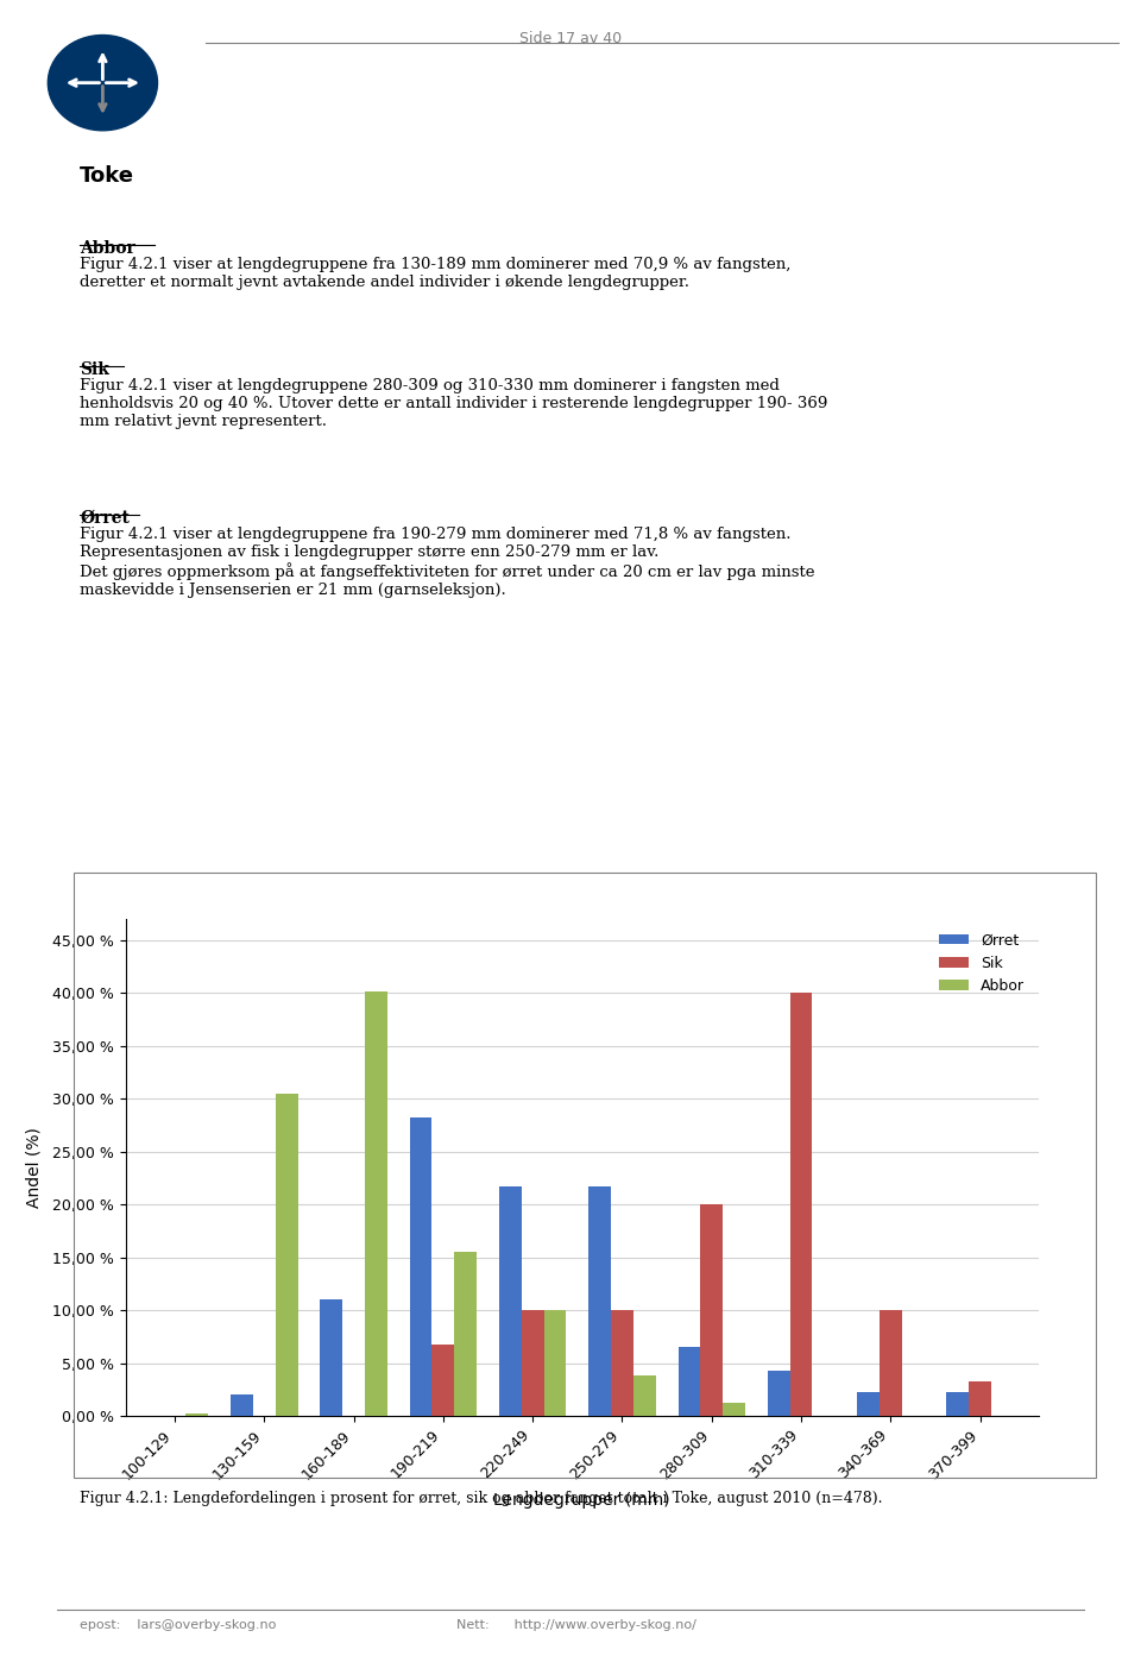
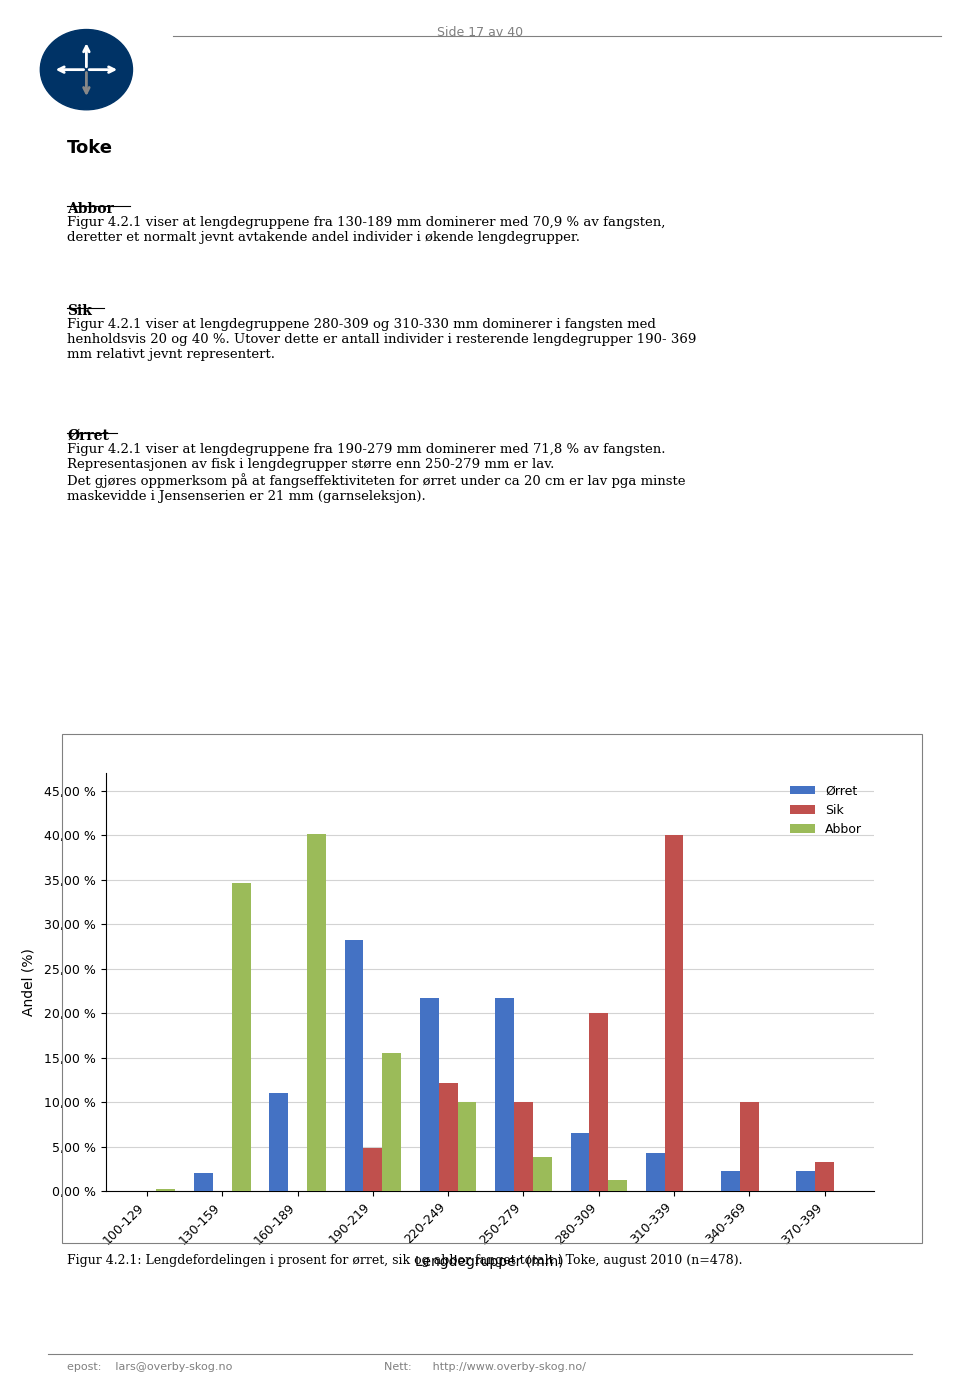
Abbor/130-159: 30,5 % -> 34,6 %
Sik/190-219: 6,7 % -> 4,8 %
Sik/220-249: 10,0 % -> 12,2 %
